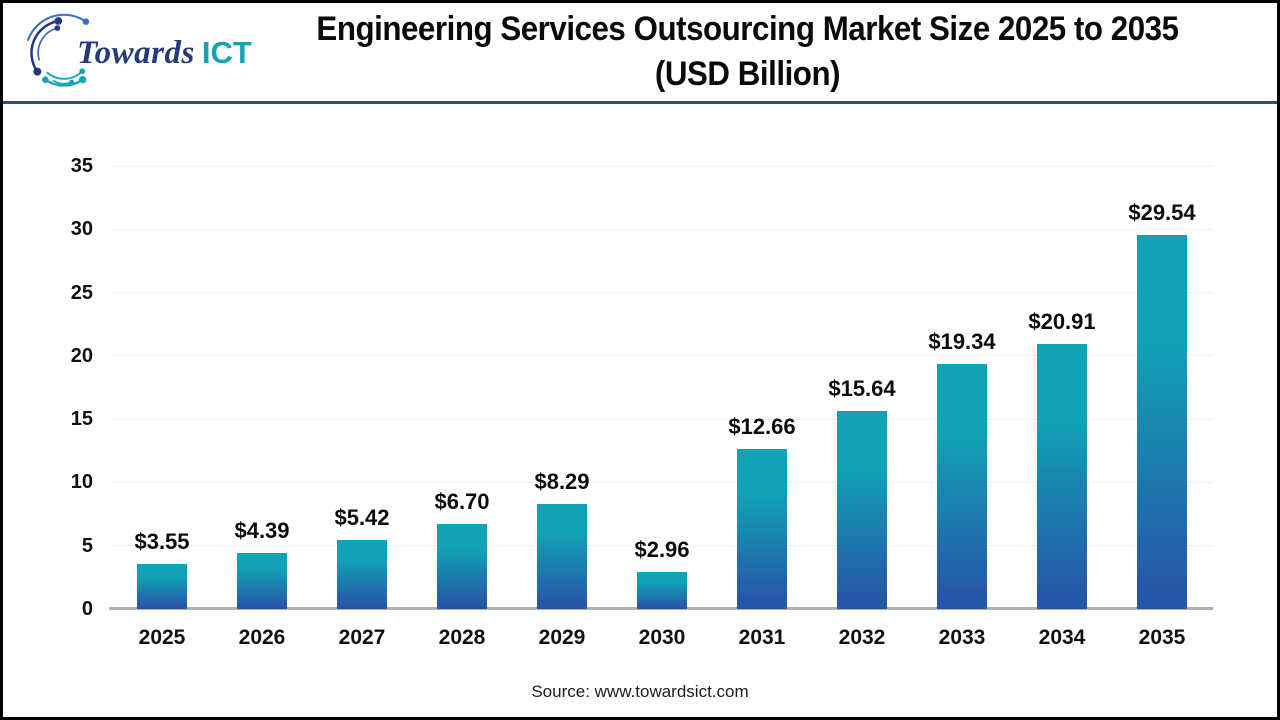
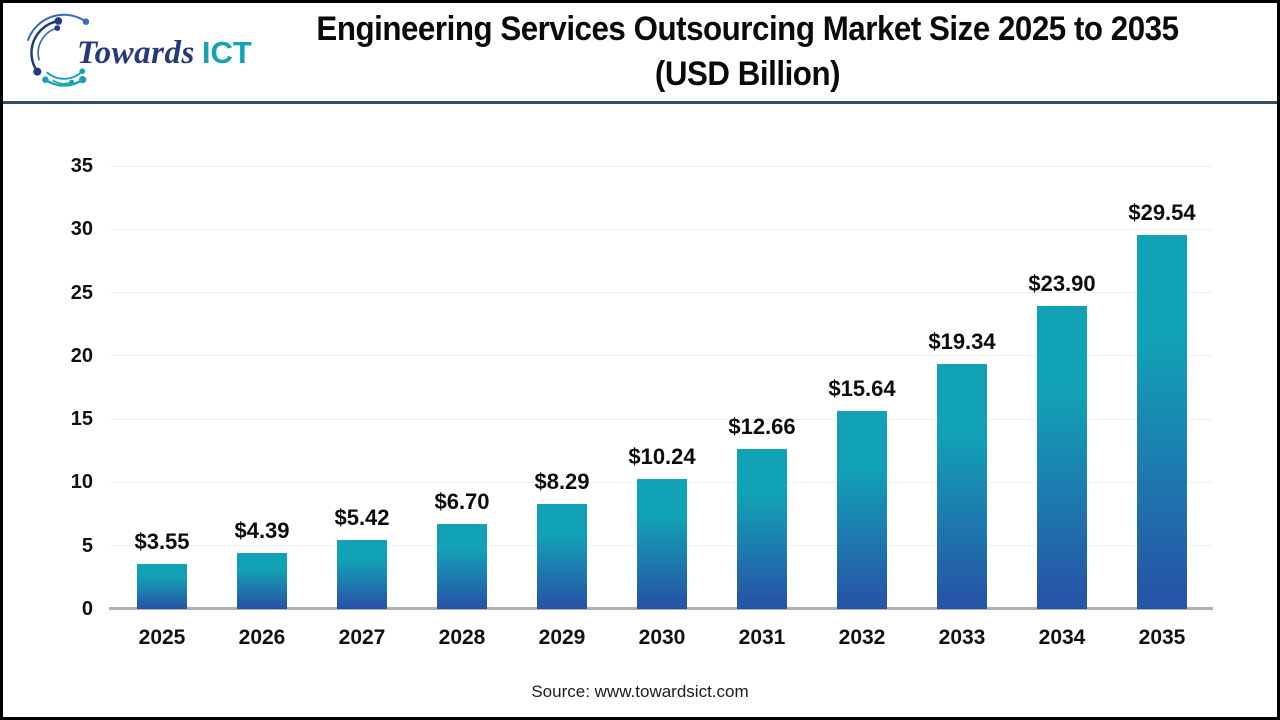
2030: $2.96 -> $10.24
2034: $20.91 -> $23.90
